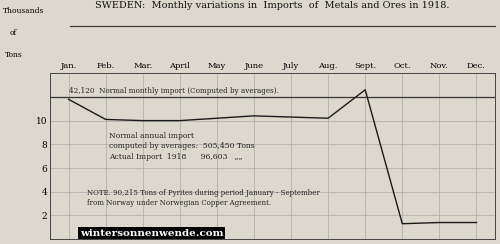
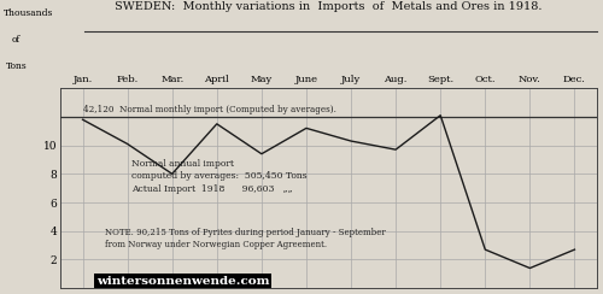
Mar.: 10.0 -> 8.0
April: 10.0 -> 11.5
May: 10.2 -> 9.4
June: 10.4 -> 11.2
Aug.: 10.2 -> 9.7
Sept.: 12.6 -> 12.1
Oct.: 1.3 -> 2.7
Dec.: 1.4 -> 2.7
